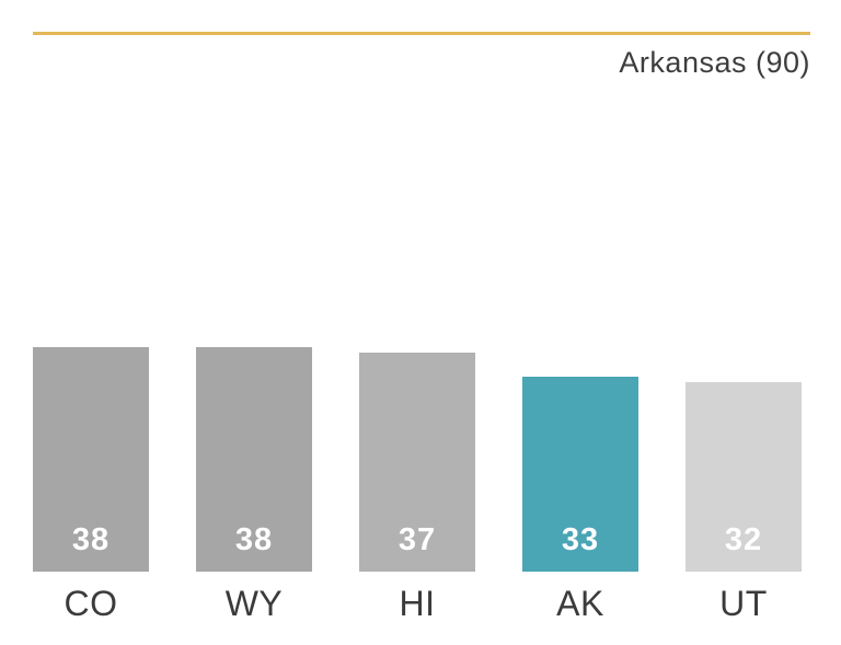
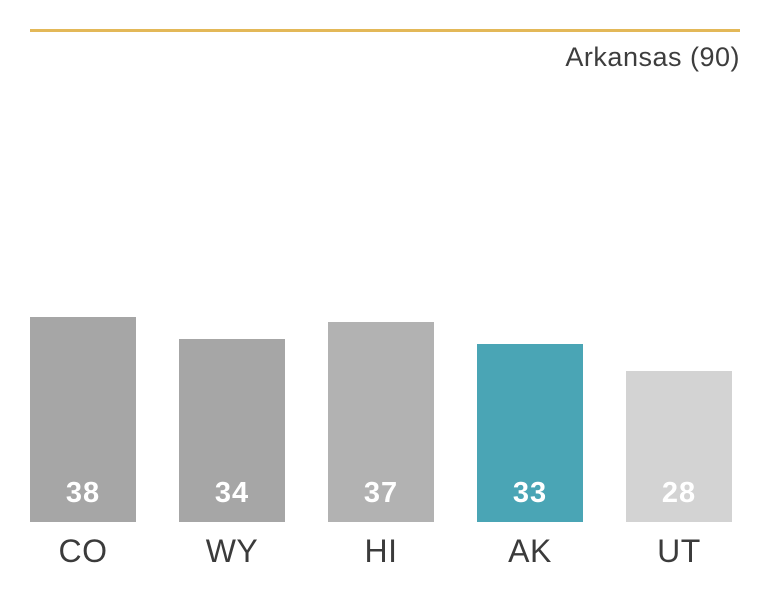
WY: 38 -> 34
UT: 32 -> 28
